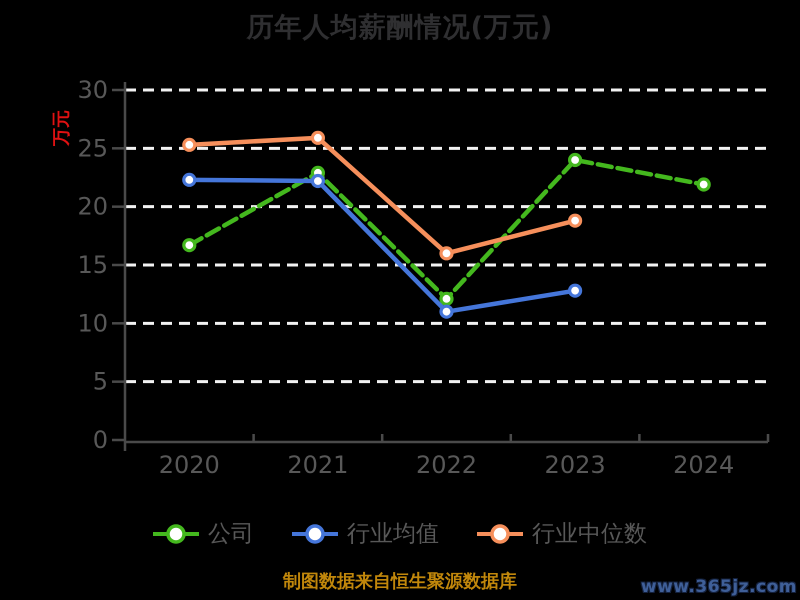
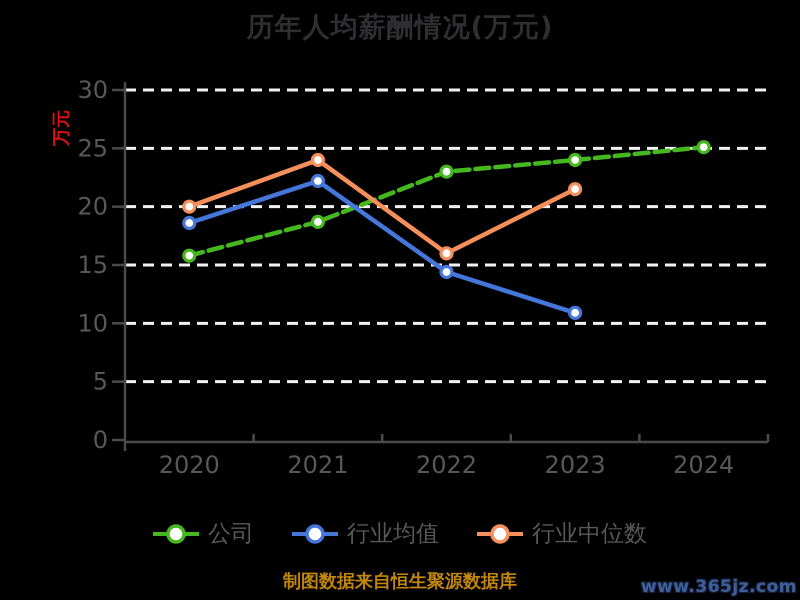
公司/2020: 16.7 -> 15.8
行业均值/2020: 22.3 -> 18.6
行业中位数/2020: 25.3 -> 20.0
公司/2021: 22.9 -> 18.7
行业中位数/2021: 25.9 -> 24.0
公司/2022: 12.1 -> 23.0
行业均值/2022: 11.0 -> 14.4
行业均值/2023: 12.8 -> 10.9
行业中位数/2023: 18.8 -> 21.5
公司/2024: 21.9 -> 25.1
